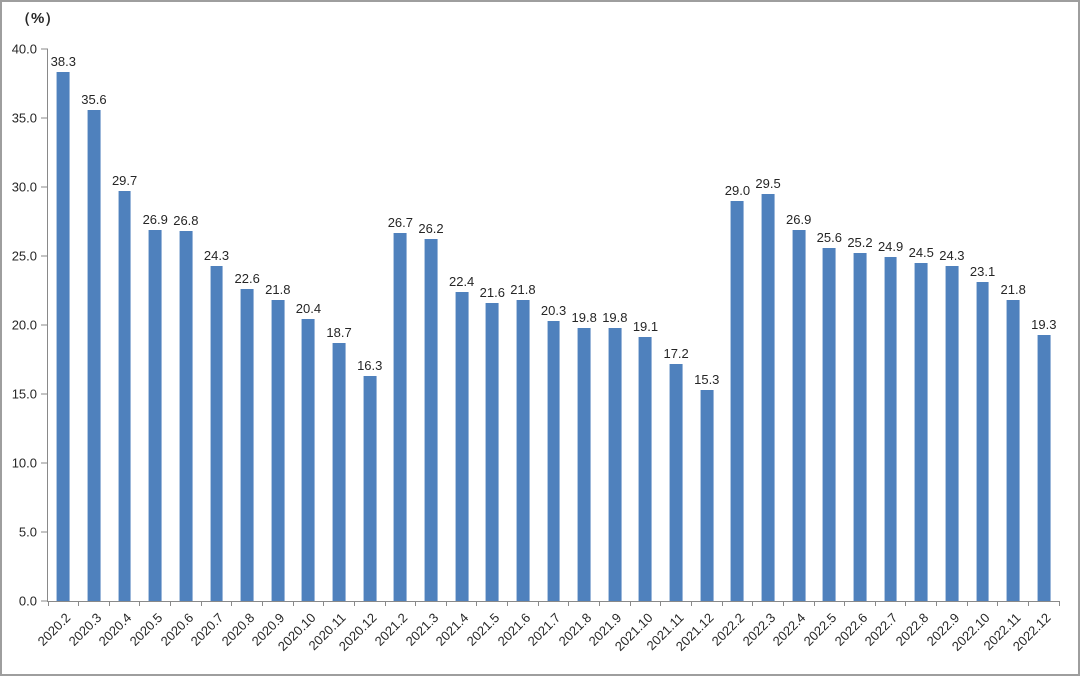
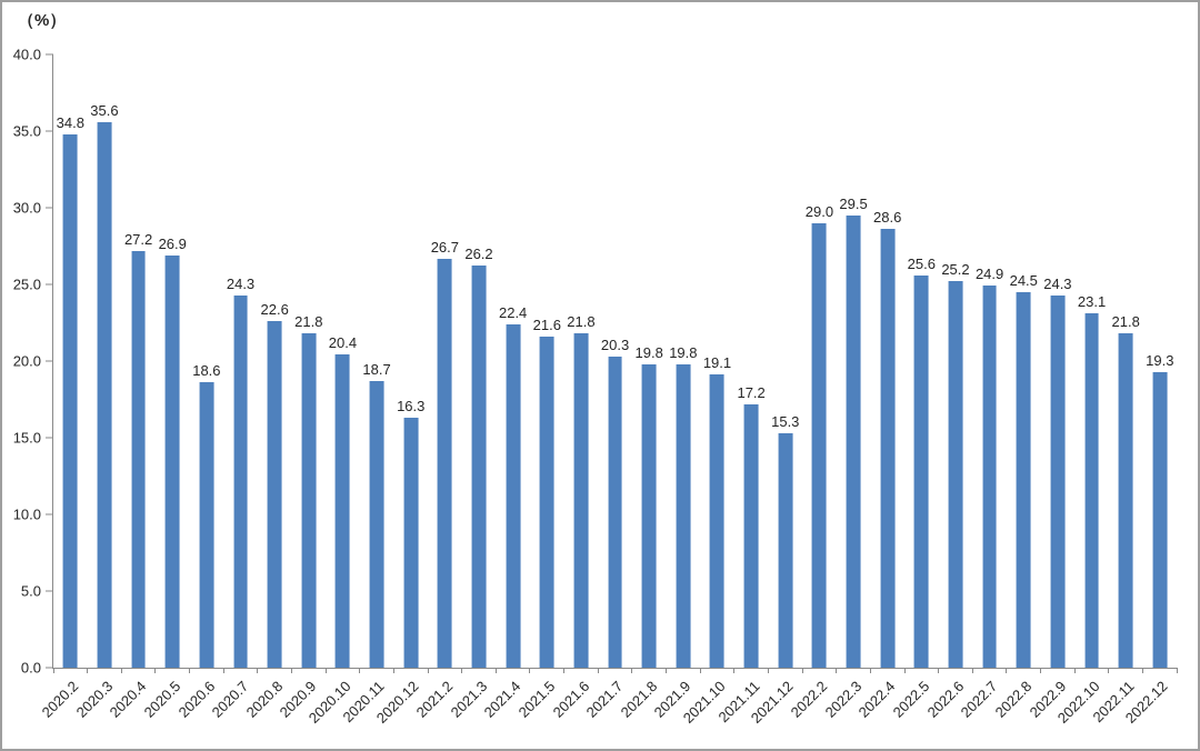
2020.2: 38.3 -> 34.8
2020.4: 29.7 -> 27.2
2020.6: 26.8 -> 18.6
2022.4: 26.9 -> 28.6
